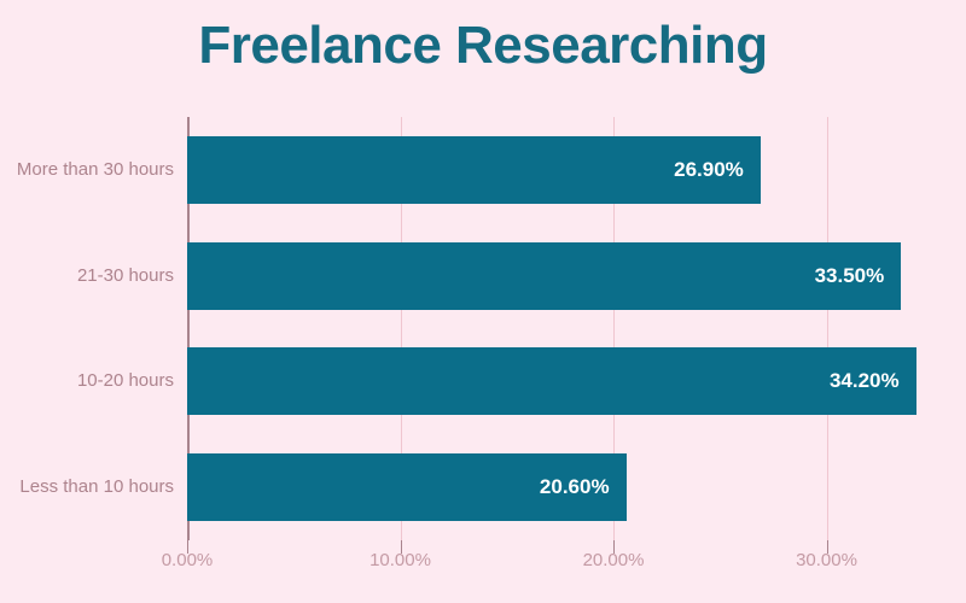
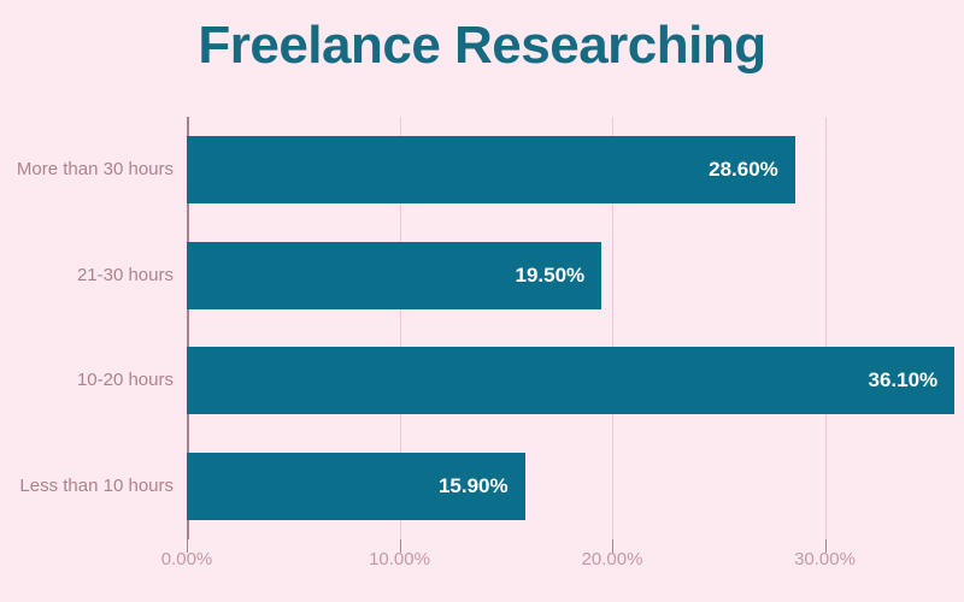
More than 30 hours: 26.90% -> 28.60%
21-30 hours: 33.50% -> 19.50%
10-20 hours: 34.20% -> 36.10%
Less than 10 hours: 20.60% -> 15.90%
